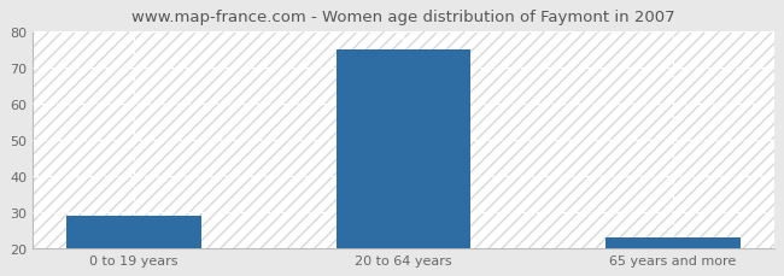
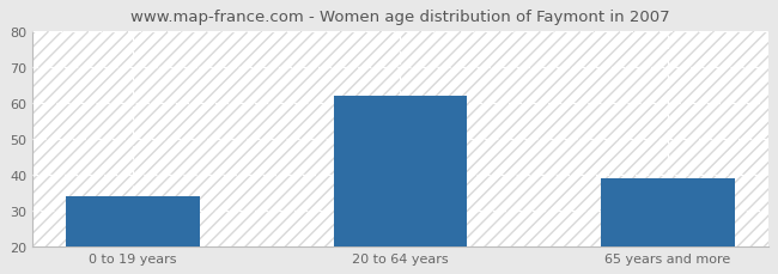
0 to 19 years: 29 -> 34
20 to 64 years: 75 -> 62
65 years and more: 23 -> 39
